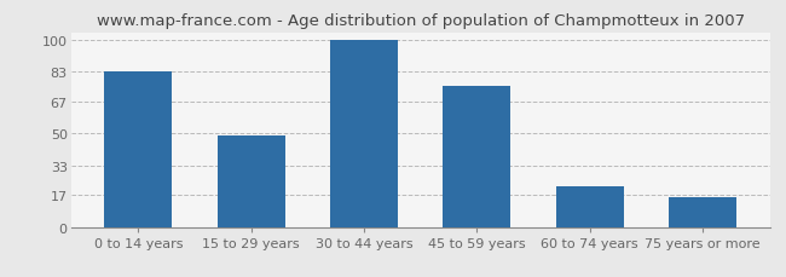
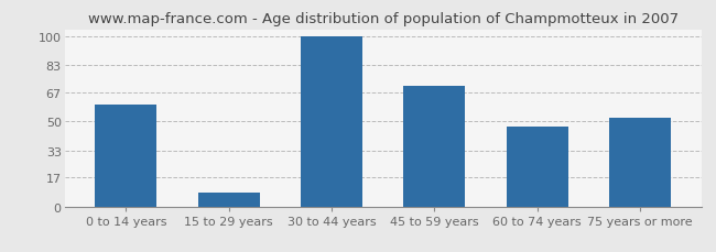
0 to 14 years: 83 -> 60
15 to 29 years: 49 -> 8
45 to 59 years: 75 -> 71
60 to 74 years: 22 -> 47
75 years or more: 16 -> 52
